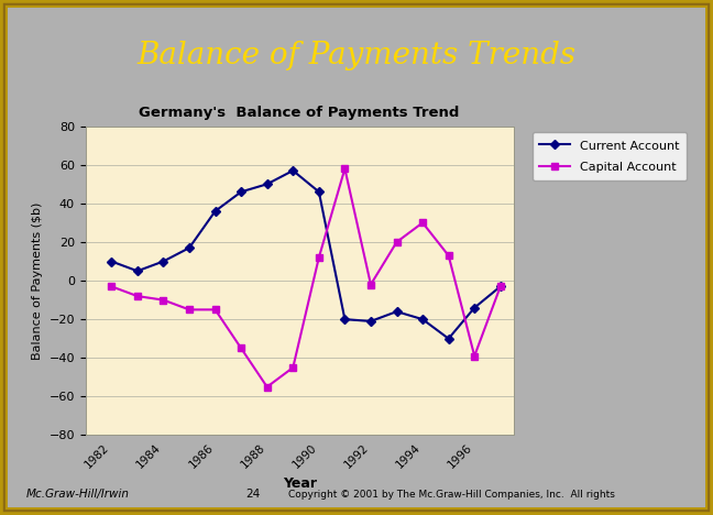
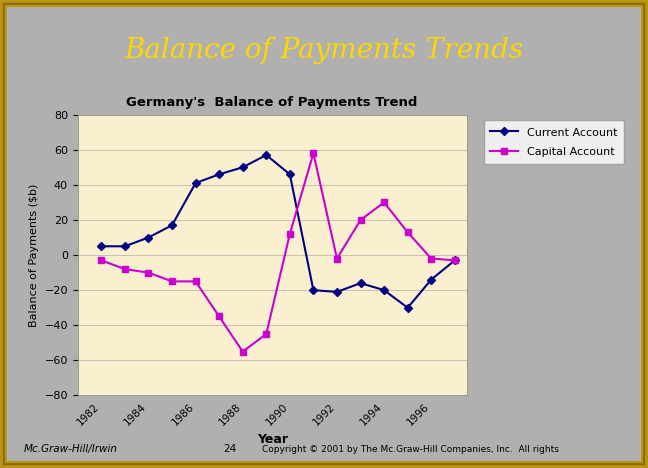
Current Account/1982: 10 -> 5
Current Account/1986: 36 -> 41
Capital Account/1996: -39 -> -2
